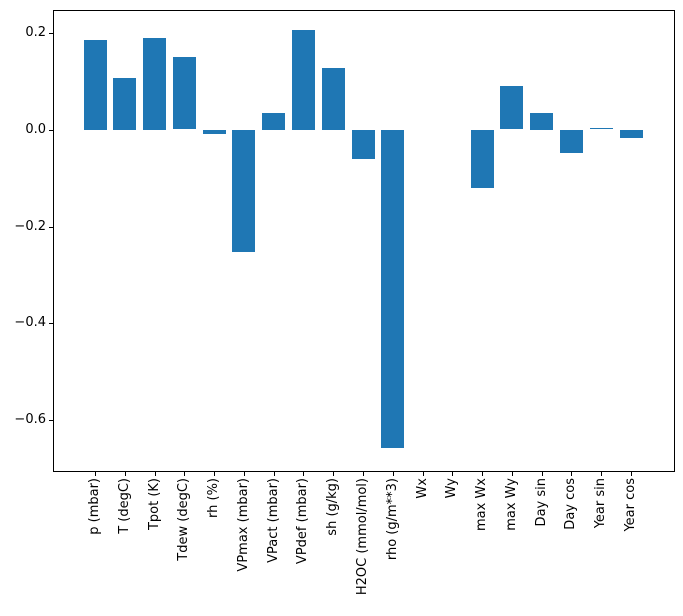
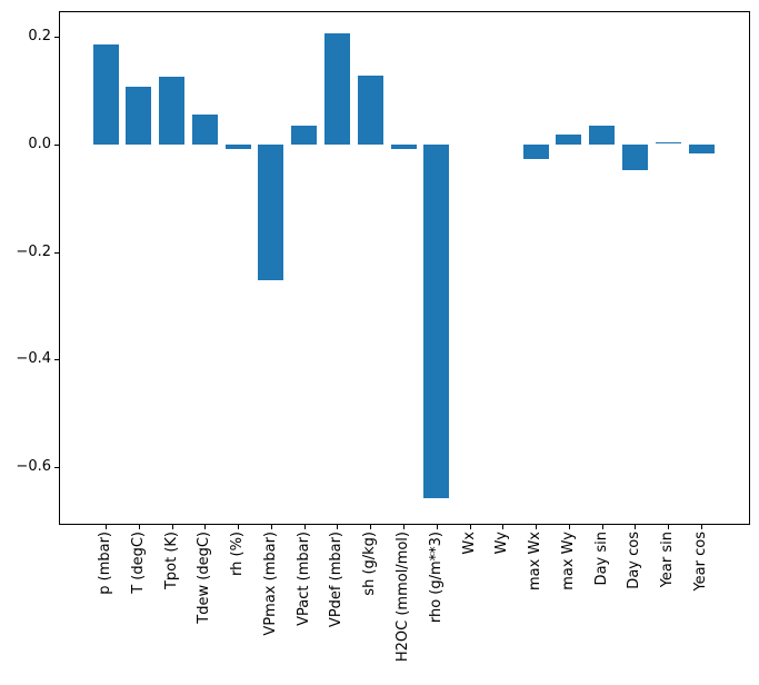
Tpot (K): 0.19 -> 0.13
Tdew (degC): 0.15 -> 0.06
H2OC (mmol/mol): -0.06 -> -0.01
max Wx: -0.12 -> -0.03
max Wy: 0.09 -> 0.02
